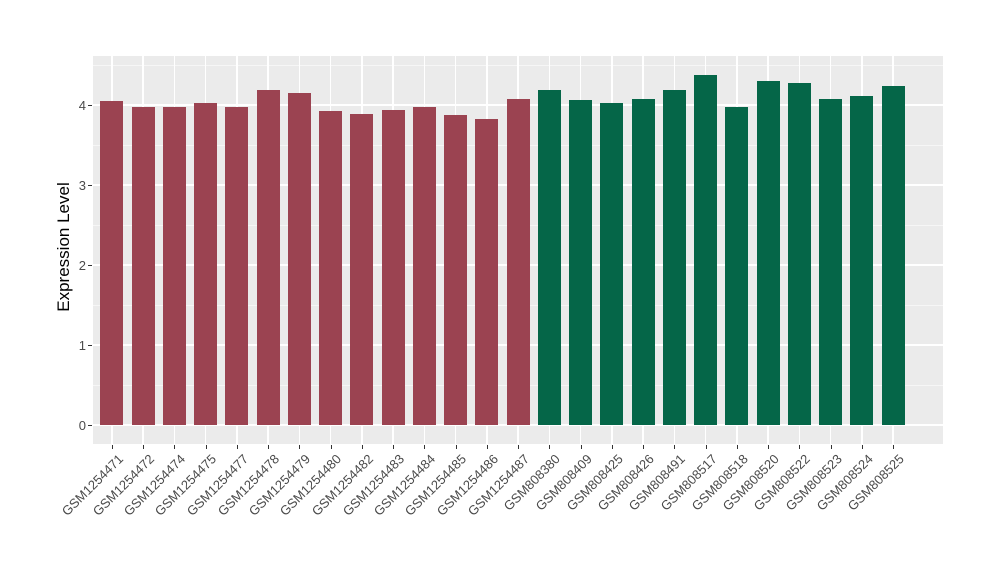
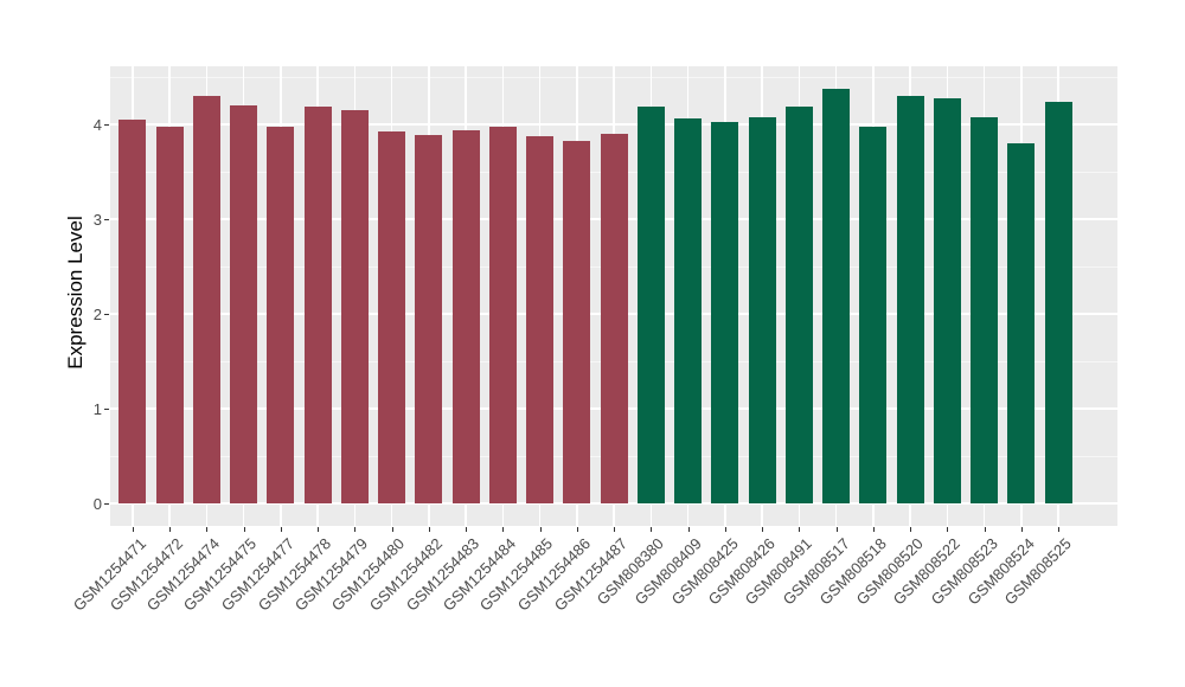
GSM1254474: 4.0 -> 4.3
GSM1254475: 4.0 -> 4.2
GSM1254487: 4.1 -> 3.9
GSM808524: 4.1 -> 3.8
